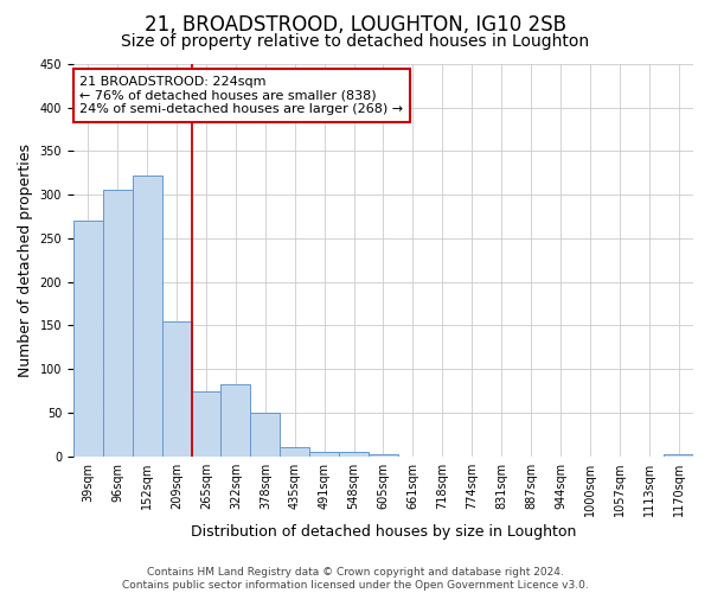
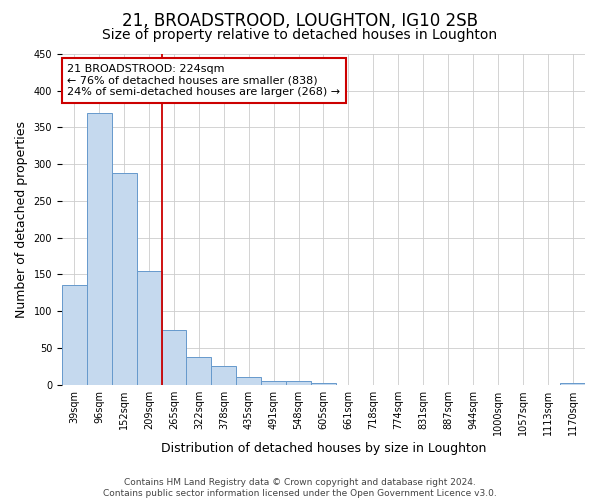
39sqm: 270 -> 135
96sqm: 306 -> 370
152sqm: 322 -> 288
322sqm: 82 -> 38
378sqm: 50 -> 25
